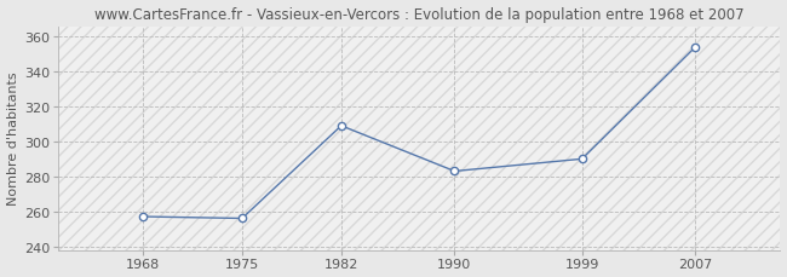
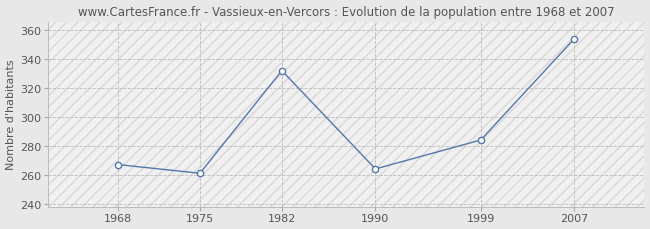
1968: 257 -> 267
1975: 256 -> 261
1982: 309 -> 332
1990: 283 -> 264
1999: 290 -> 284
